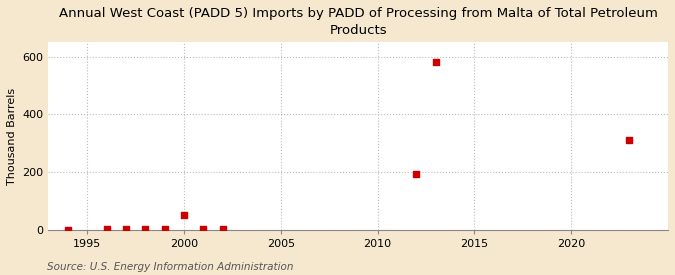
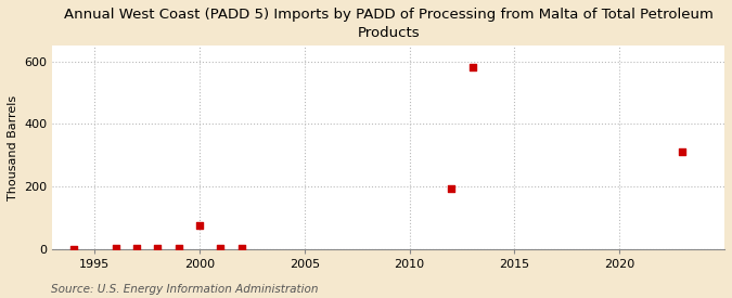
2000: 50 -> 75
